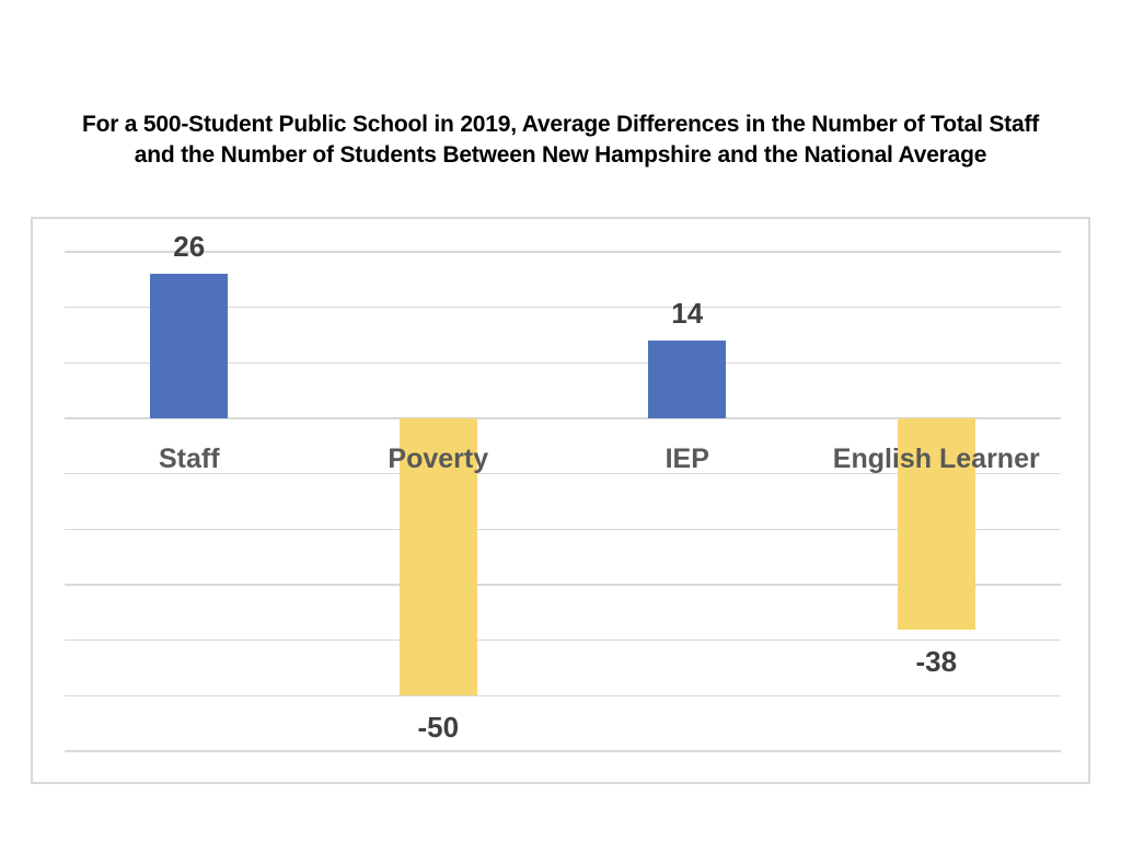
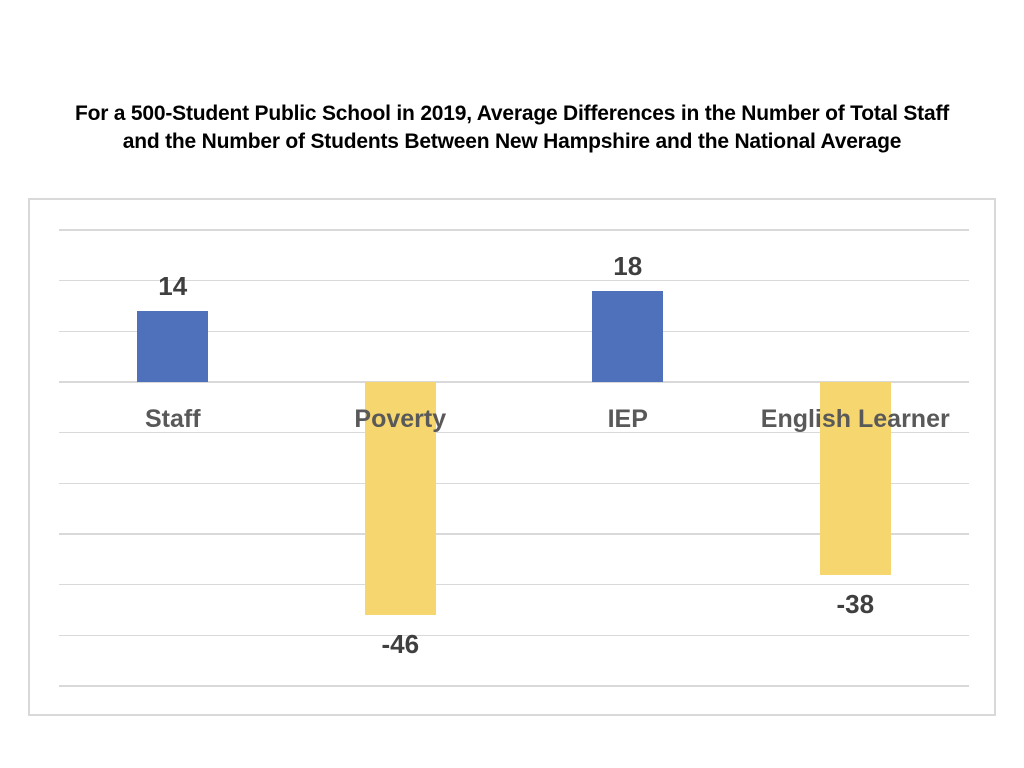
Staff: 26 -> 14
Poverty: -50 -> -46
IEP: 14 -> 18
